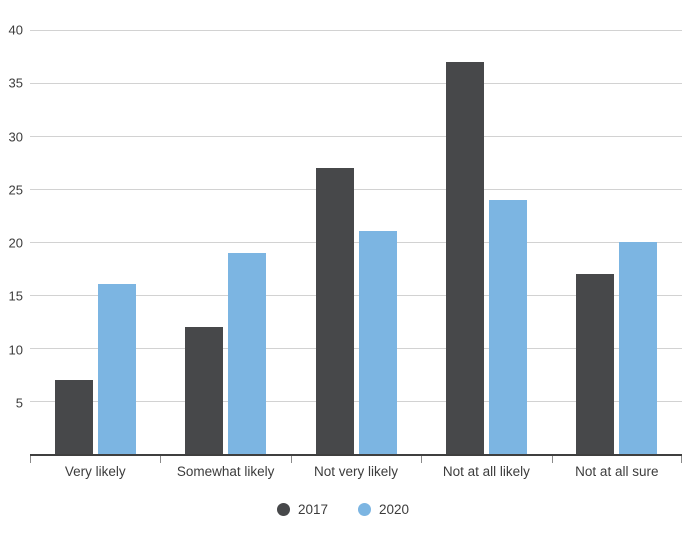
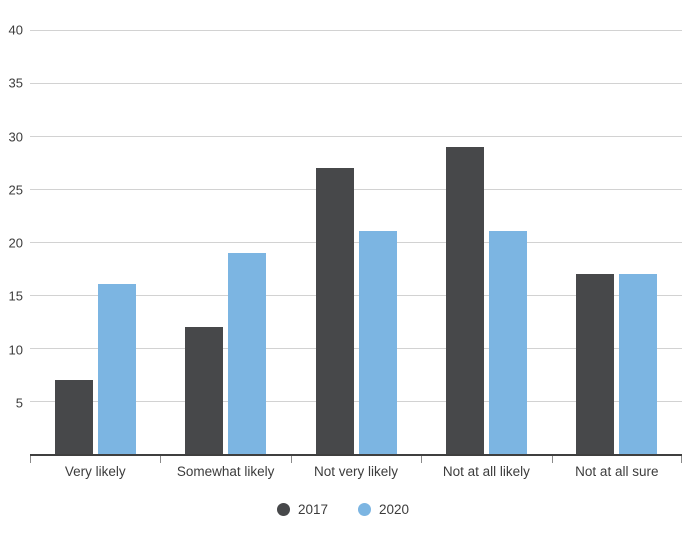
2017/Not at all likely: 37 -> 29
2020/Not at all likely: 24 -> 21
2020/Not at all sure: 20 -> 17
